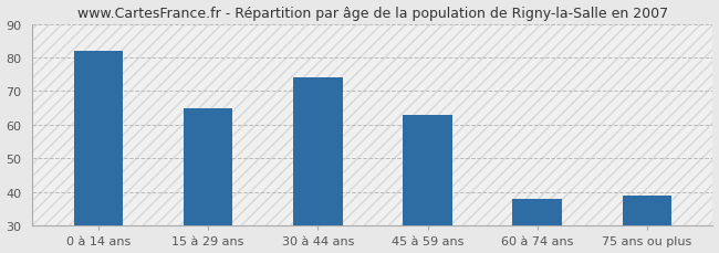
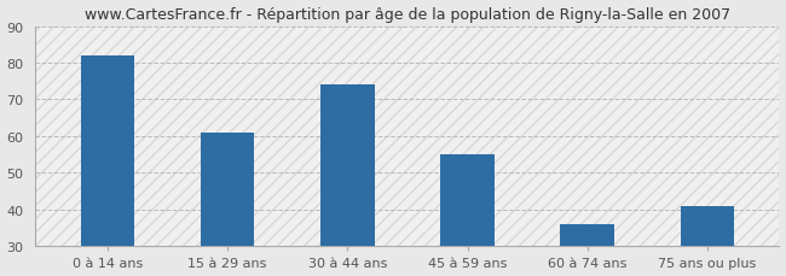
15 à 29 ans: 65 -> 61
45 à 59 ans: 63 -> 55
60 à 74 ans: 38 -> 36
75 ans ou plus: 39 -> 41
